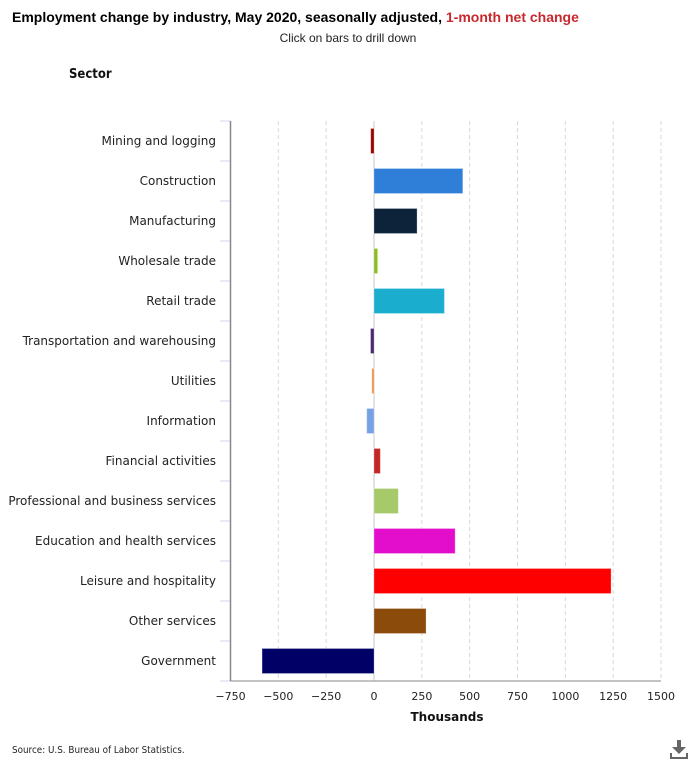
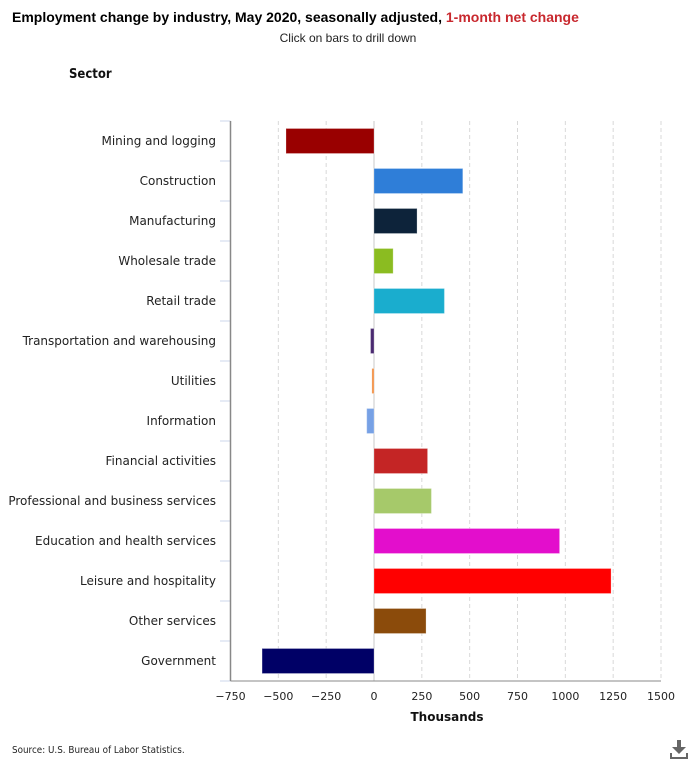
Mining and logging: -20 -> -460
Wholesale trade: 20 -> 100
Financial activities: 30 -> 280
Professional and business services: 130 -> 300
Education and health services: 420 -> 970
